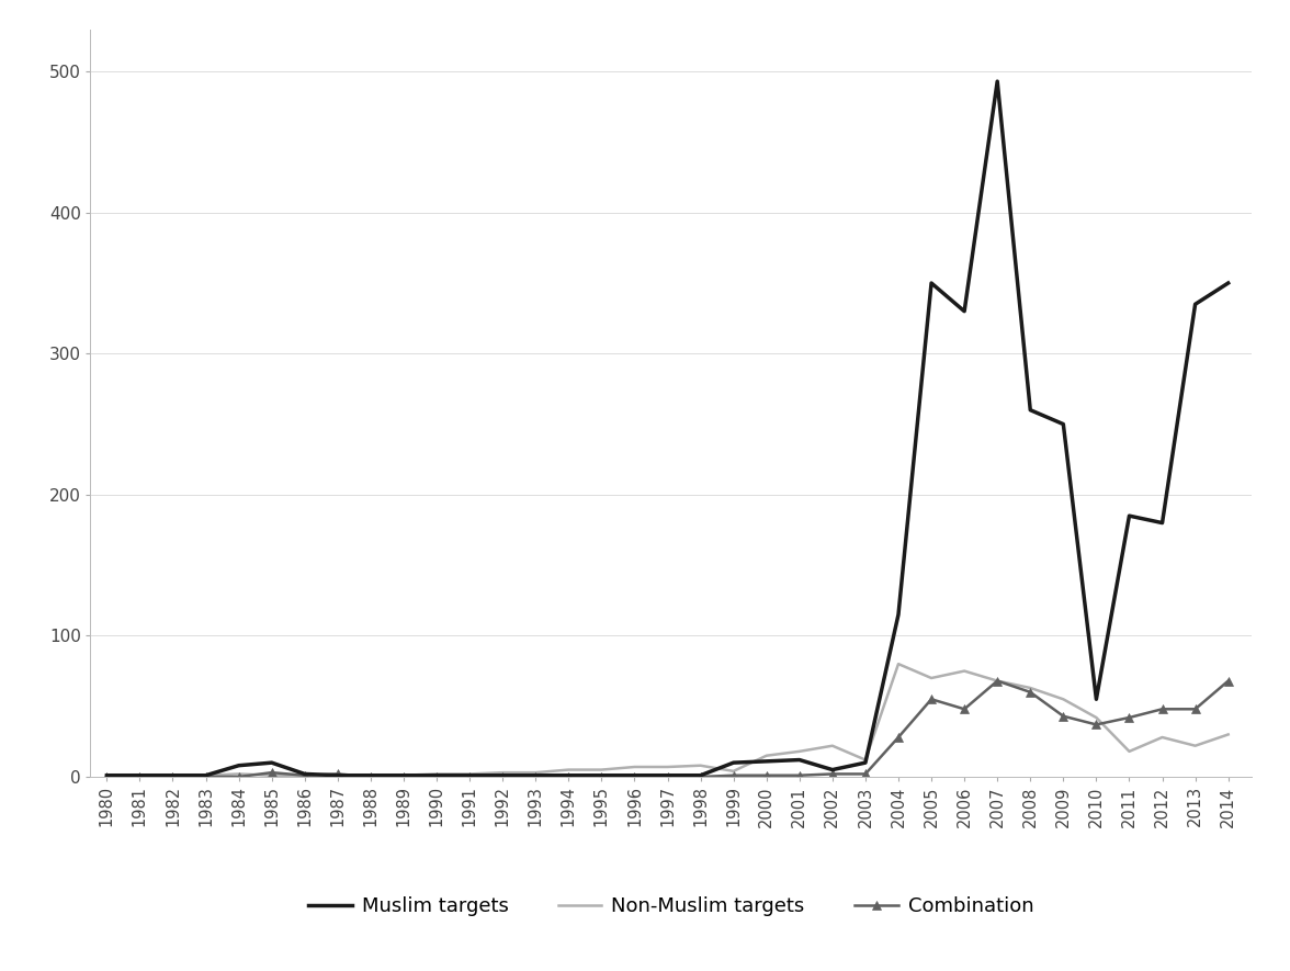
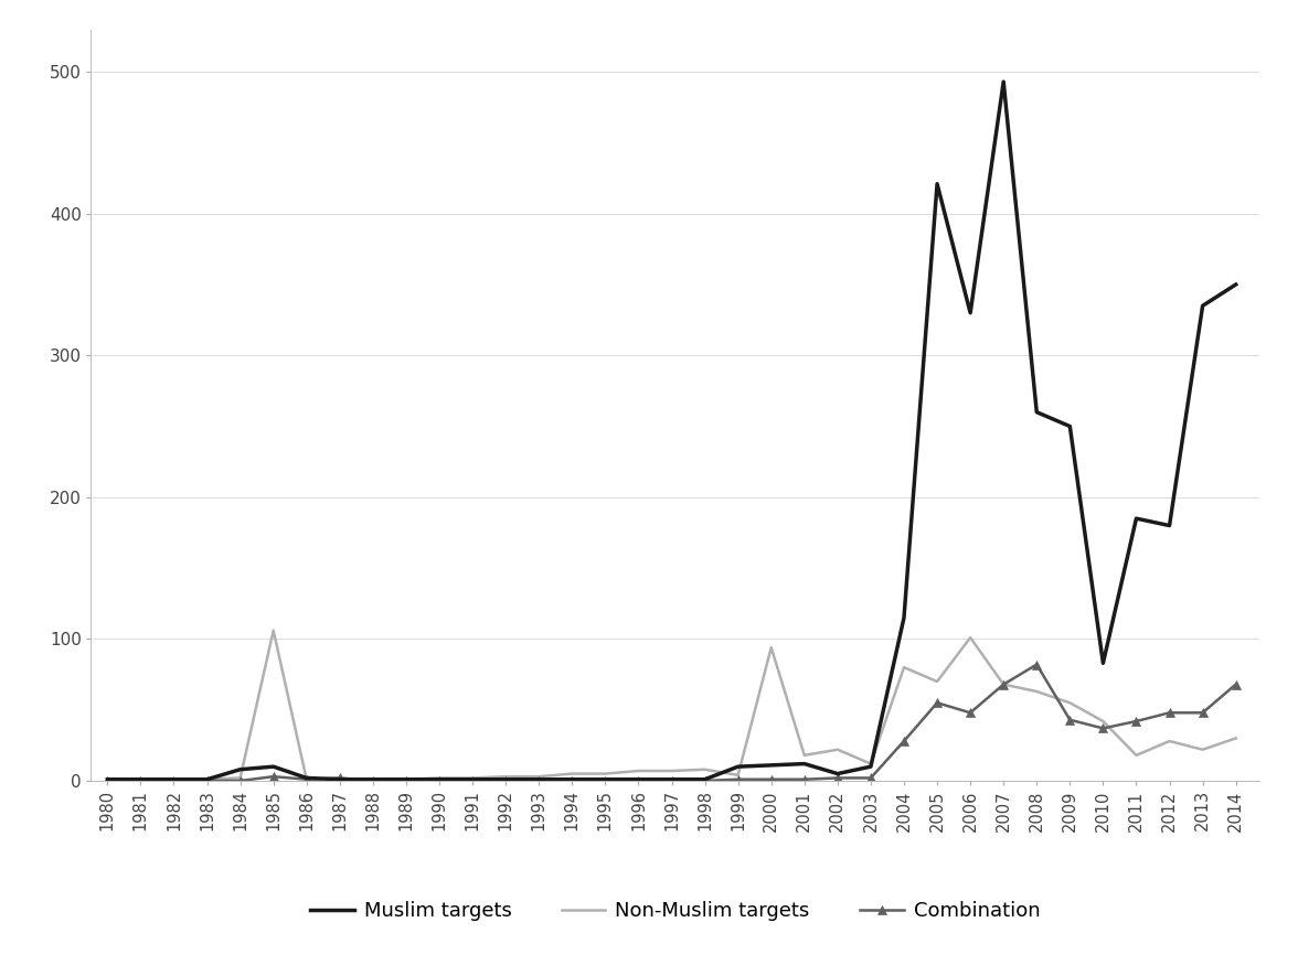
Non-Muslim targets/1985: 1 -> 106
Non-Muslim targets/2000: 15 -> 94
Muslim targets/2005: 350 -> 421
Non-Muslim targets/2006: 75 -> 101
Combination/2008: 60 -> 82
Muslim targets/2010: 55 -> 83
